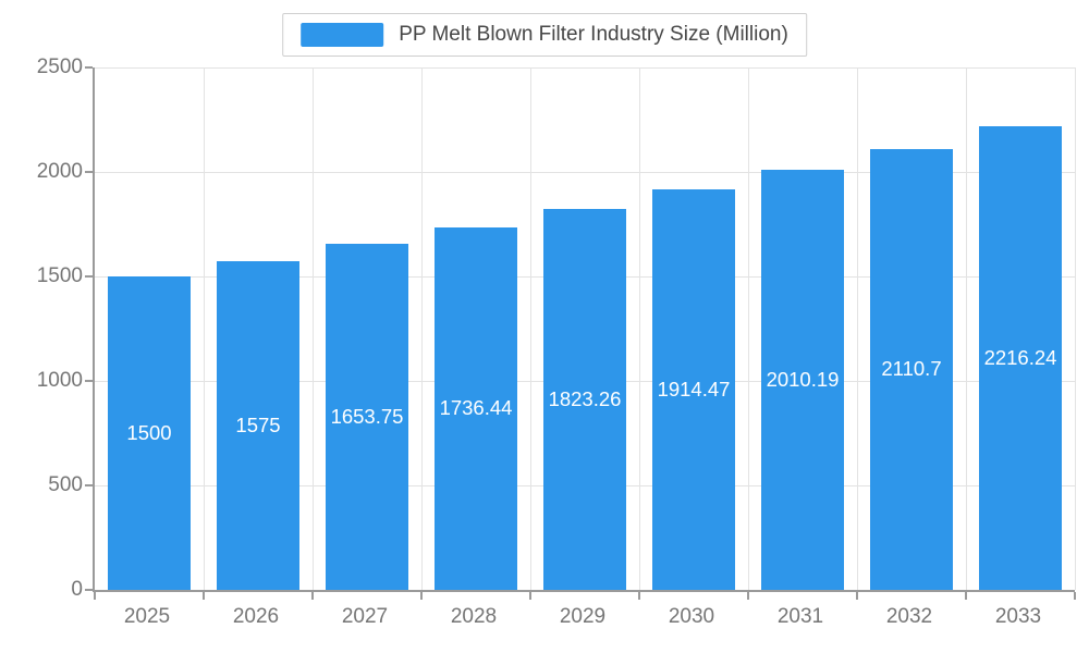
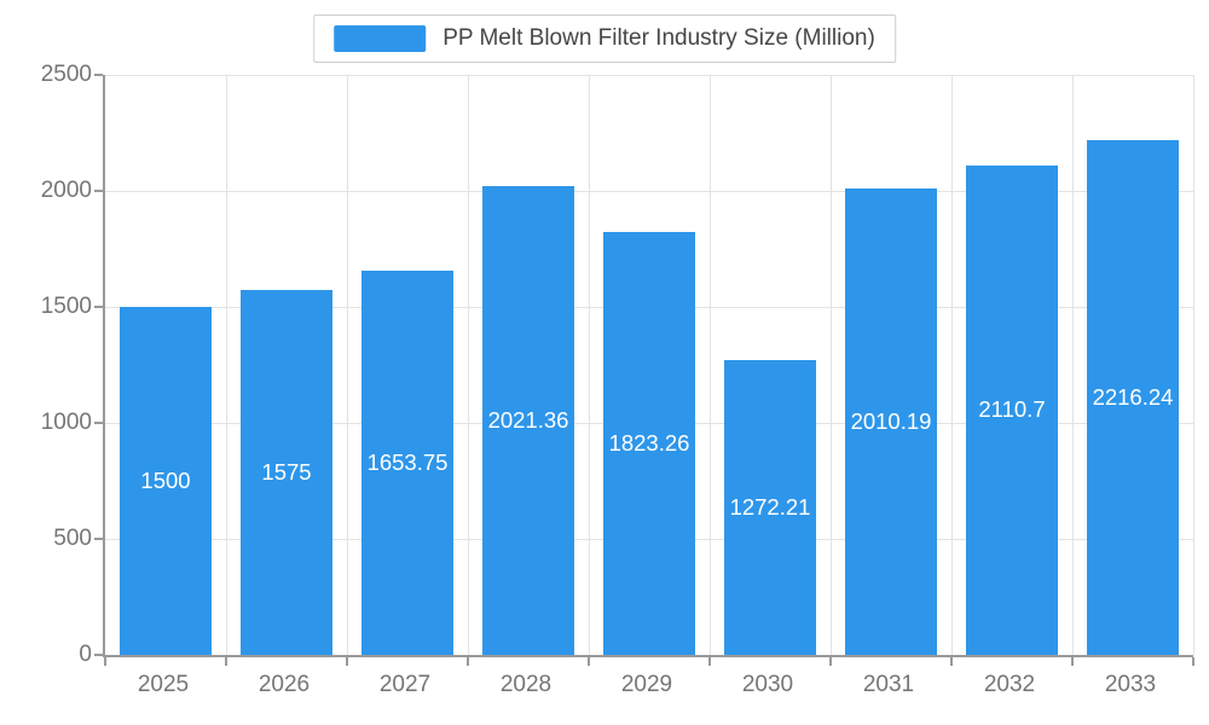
2028: 1736.44 -> 2021.36
2030: 1914.47 -> 1272.21
